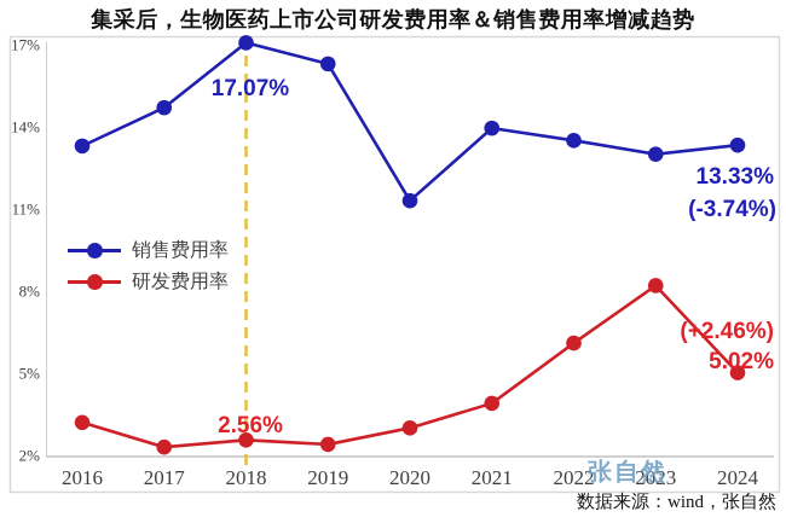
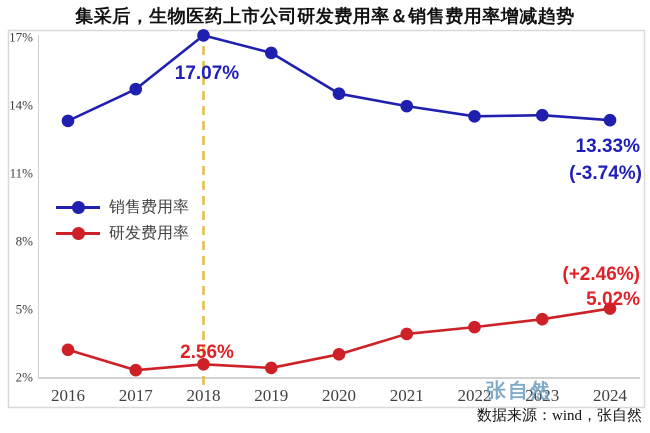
销售费用率/2020: 11.3% -> 14.5%
研发费用率/2022: 6.1% -> 4.2%
销售费用率/2023: 13.0% -> 13.6%
研发费用率/2023: 8.2% -> 4.5%
